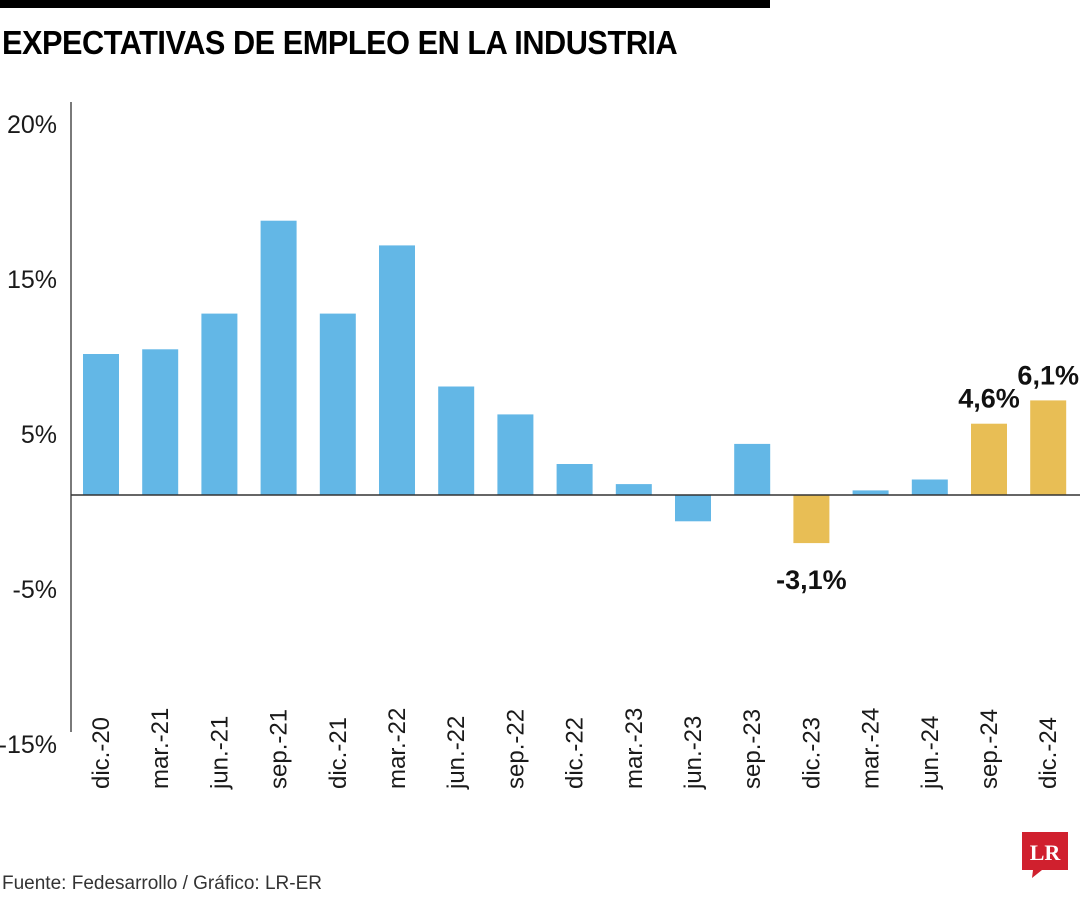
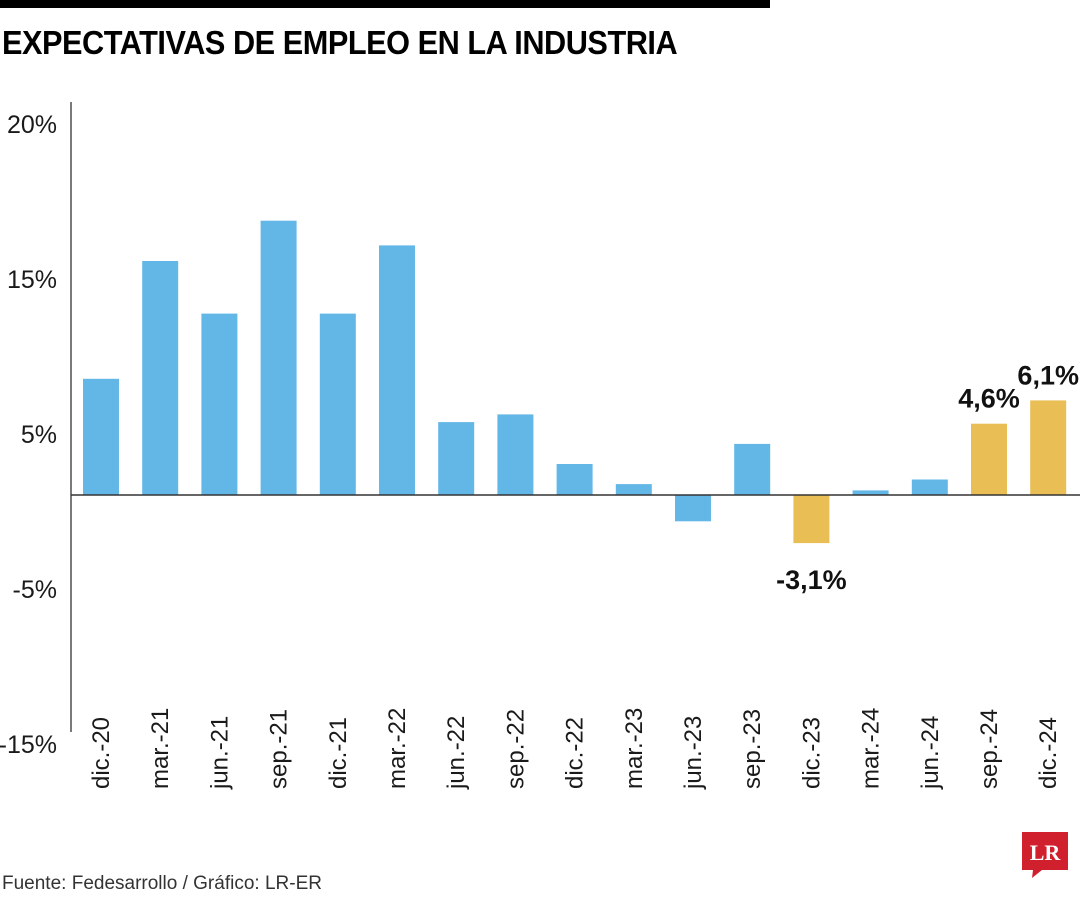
dic.-20: 9.1% -> 7.5%
mar.-21: 9.4% -> 15.1%
jun.-22: 7.0% -> 4.7%
